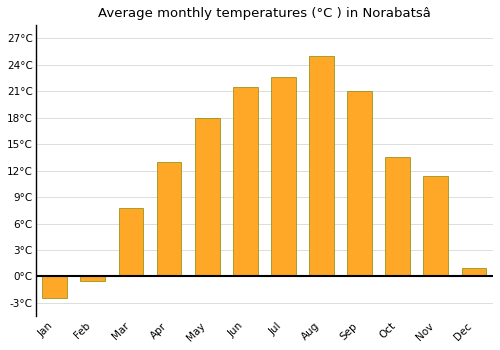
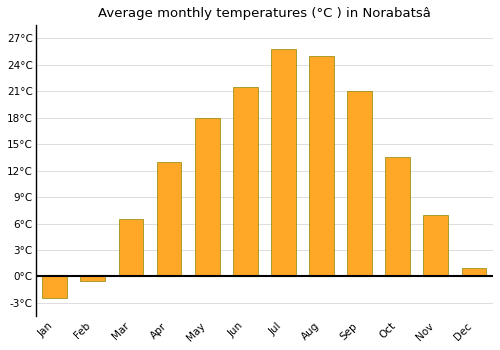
Mar: 7.8°C -> 6.5°C
Jul: 22.6°C -> 25.8°C
Nov: 11.4°C -> 7.0°C
